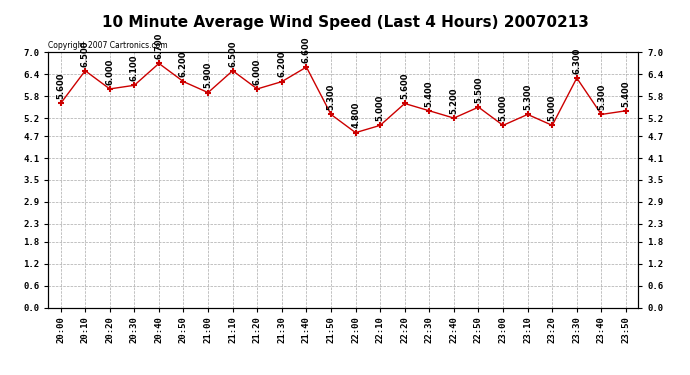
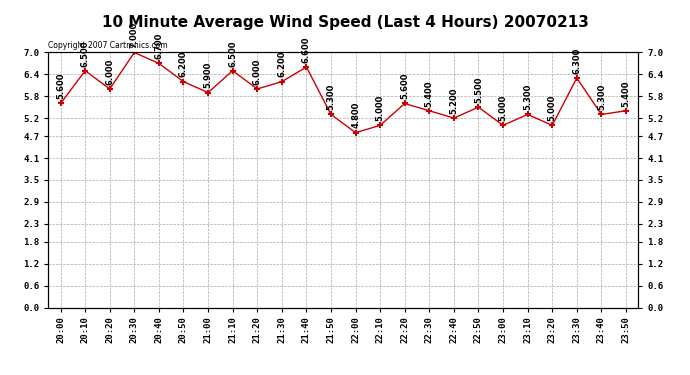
20:30: 6.1 -> 7.0
